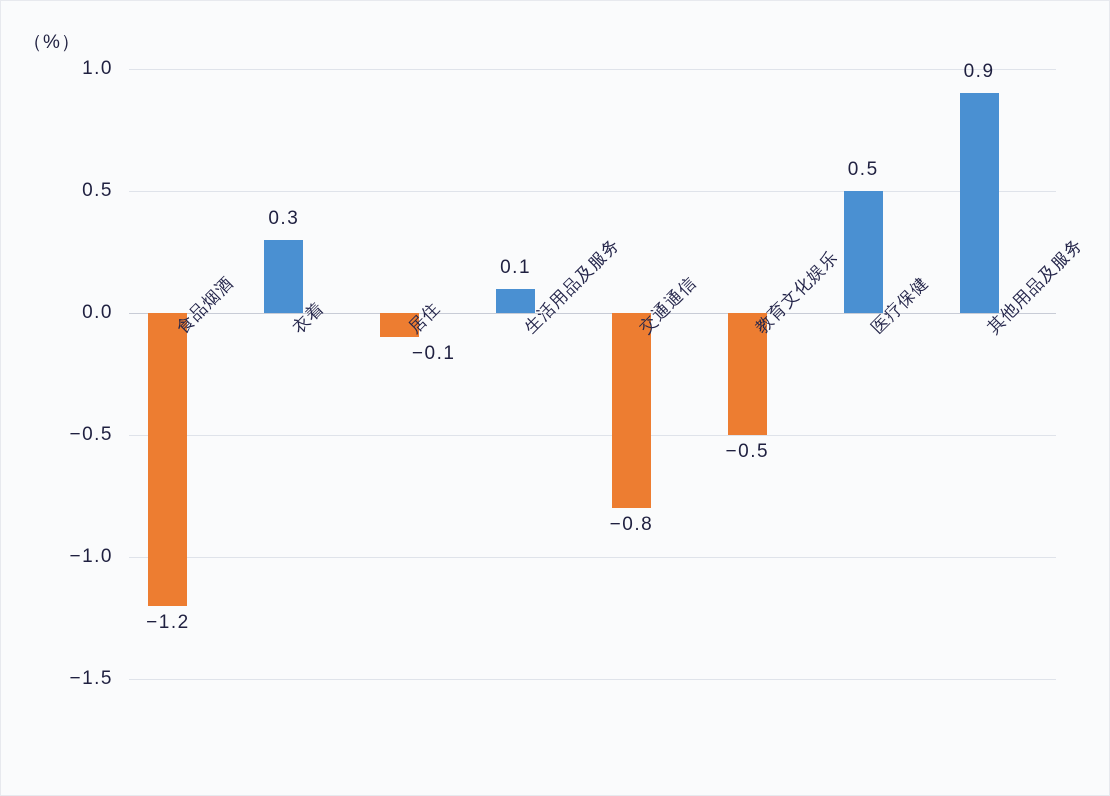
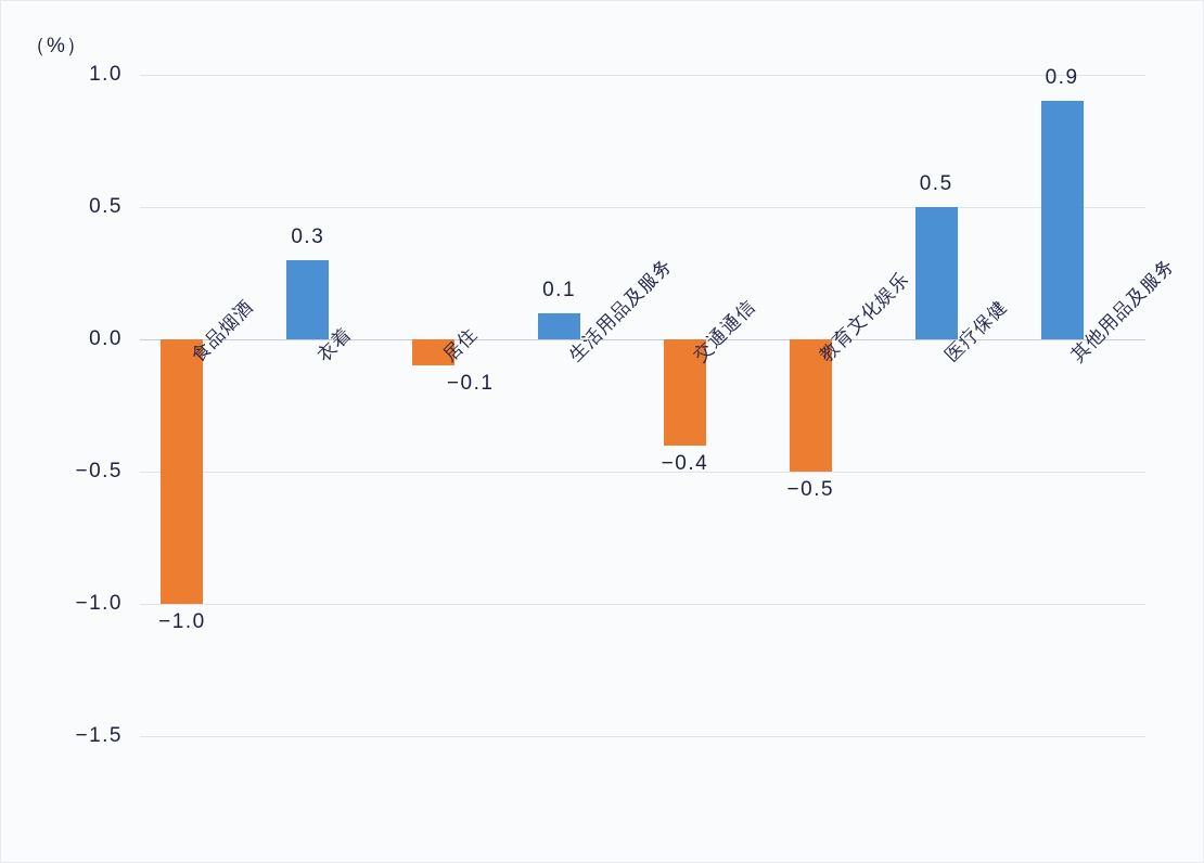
食品烟酒: −1.2 -> −1.0
交通通信: −0.8 -> −0.4
